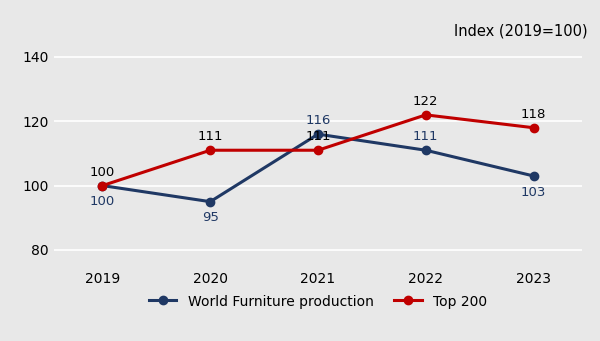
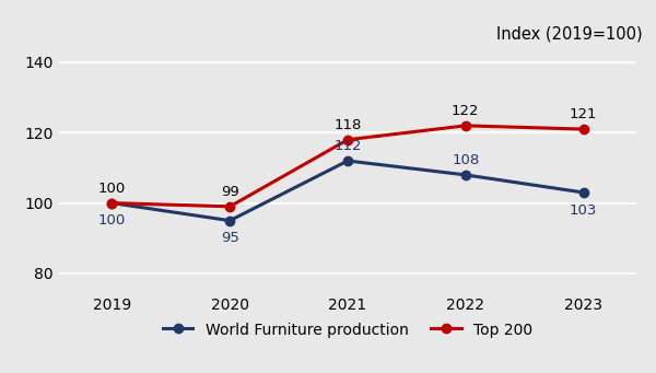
Top 200/2020: 111 -> 99
World Furniture production/2021: 116 -> 112
Top 200/2021: 111 -> 118
World Furniture production/2022: 111 -> 108
Top 200/2023: 118 -> 121
